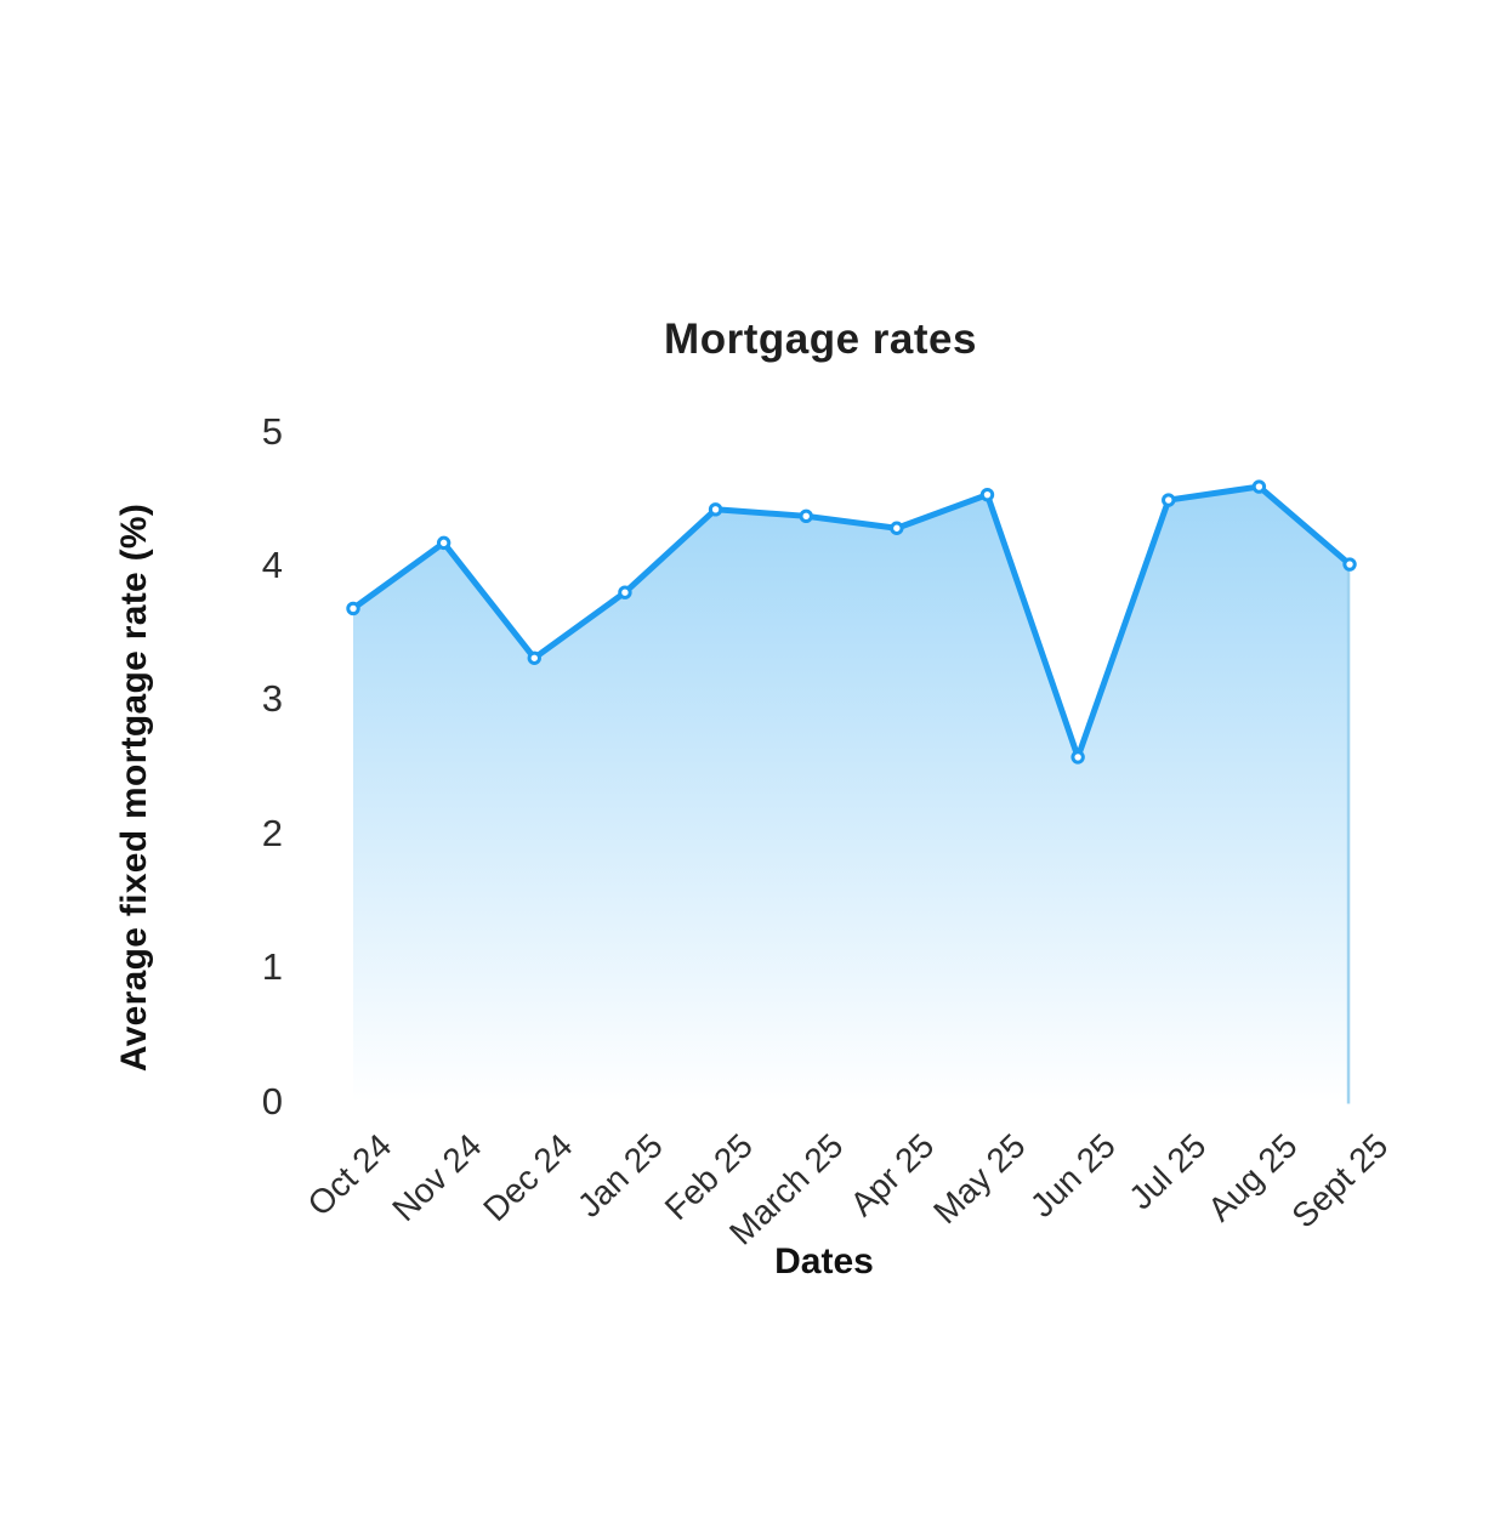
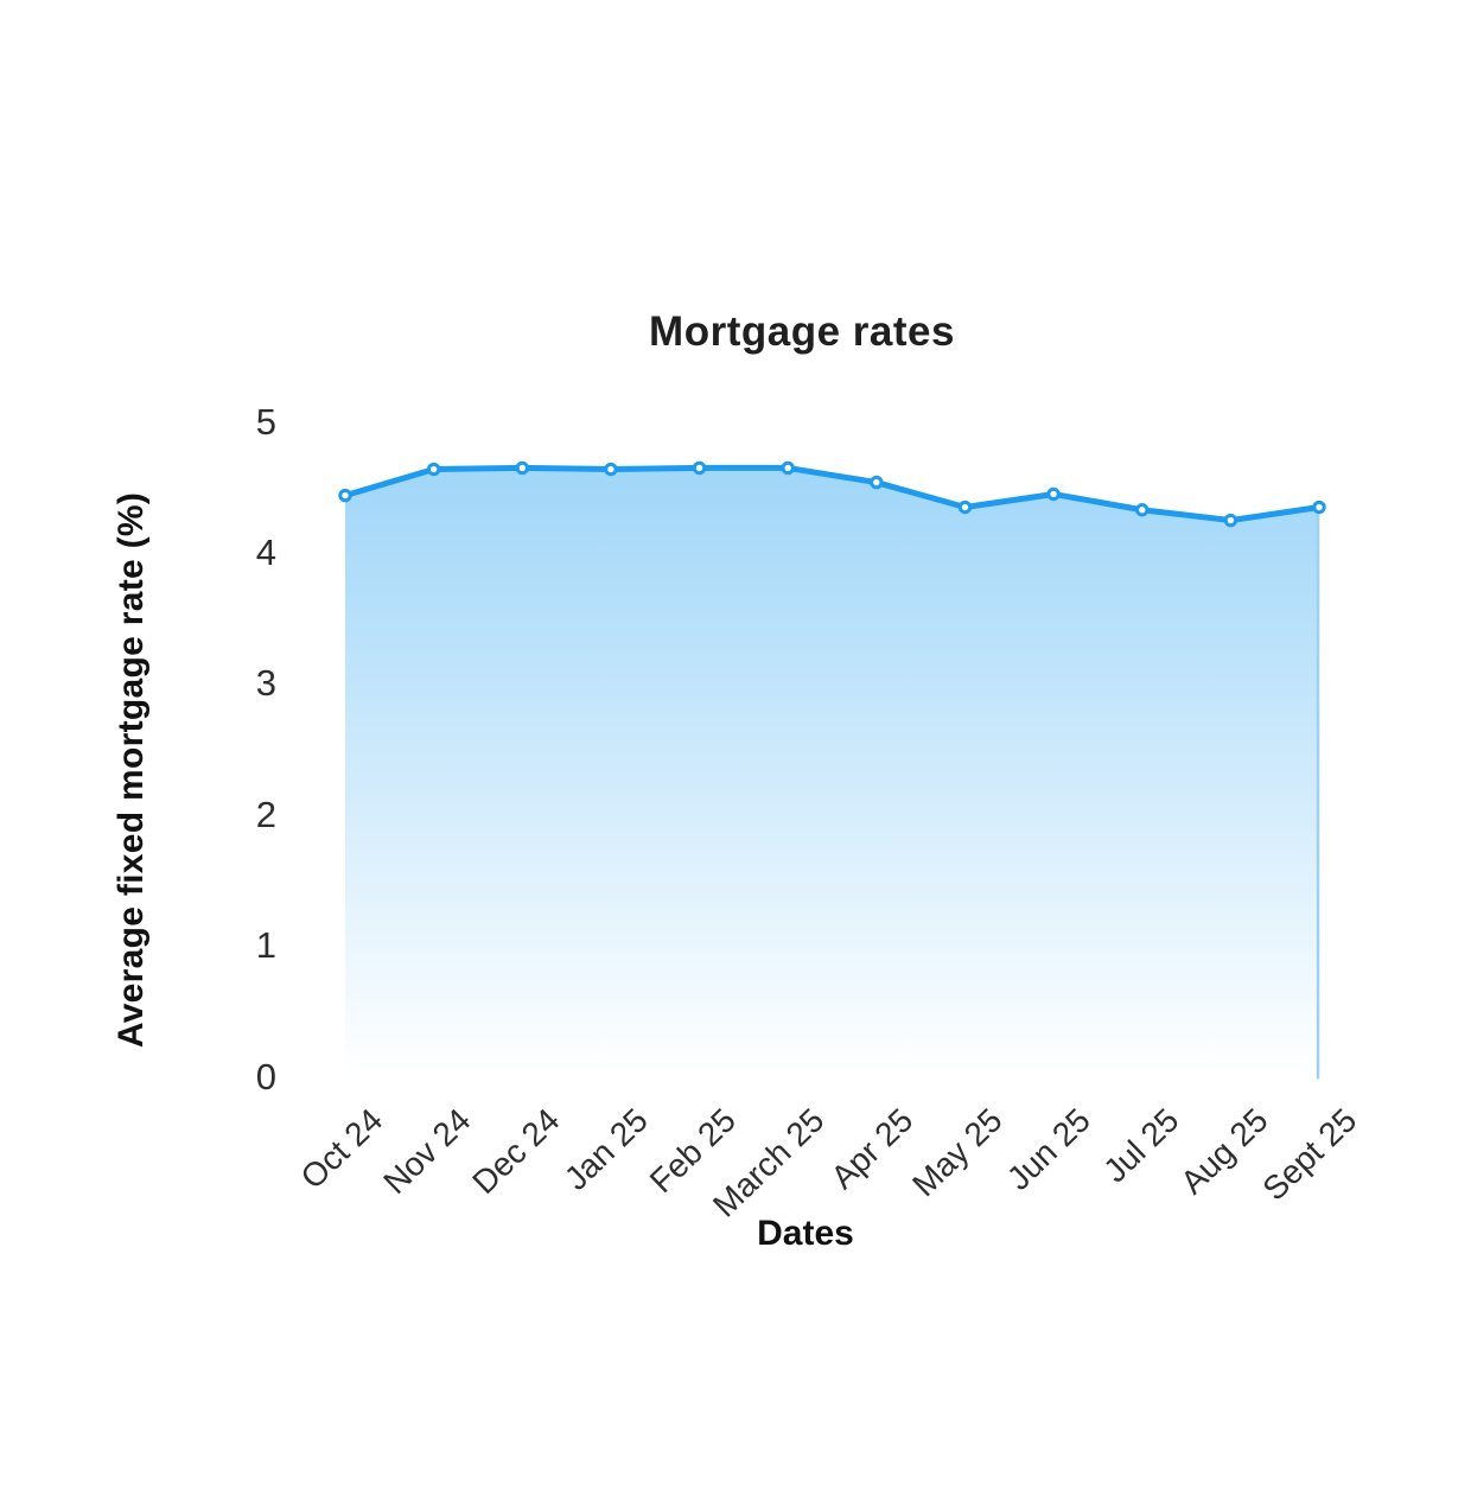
Oct 24: 3.68 -> 4.44
Nov 24: 4.17 -> 4.64
Dec 24: 3.31 -> 4.65
Jan 25: 3.80 -> 4.64
Feb 25: 4.42 -> 4.65
March 25: 4.37 -> 4.65
Apr 25: 4.28 -> 4.54
May 25: 4.53 -> 4.35
Jun 25: 2.57 -> 4.45
Jul 25: 4.49 -> 4.33
Aug 25: 4.59 -> 4.25
Sept 25: 4.01 -> 4.35
